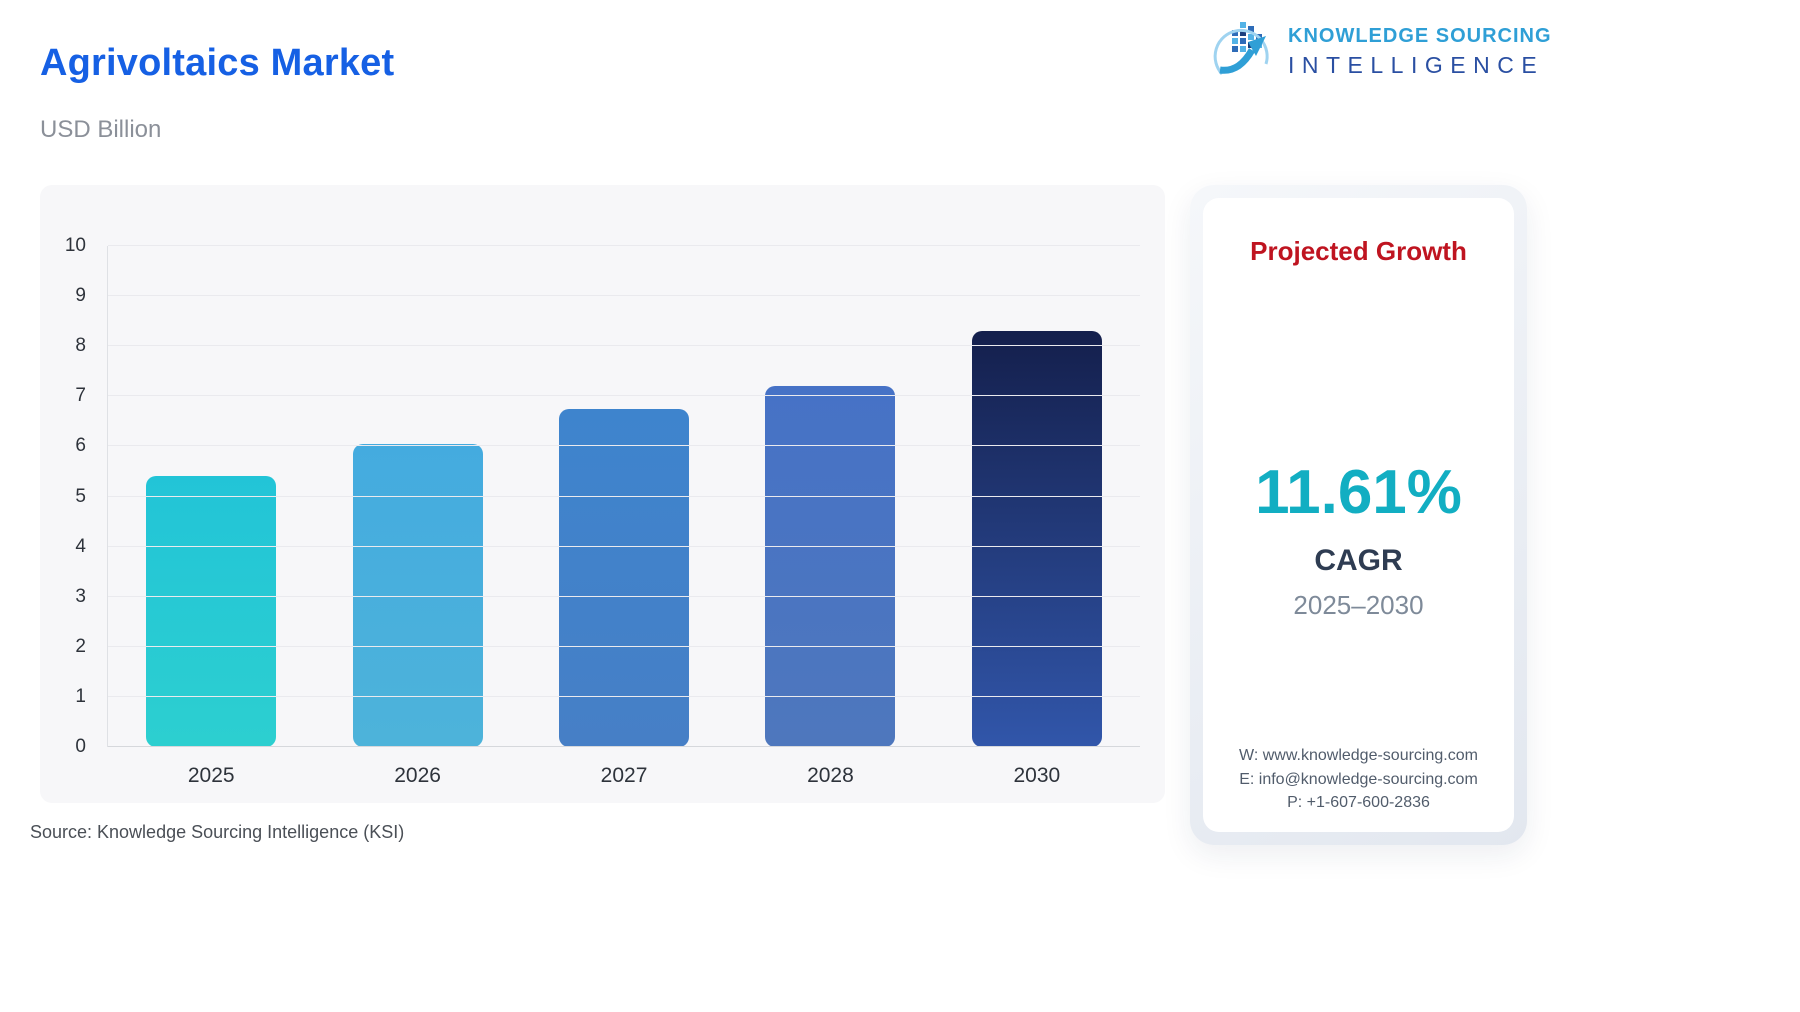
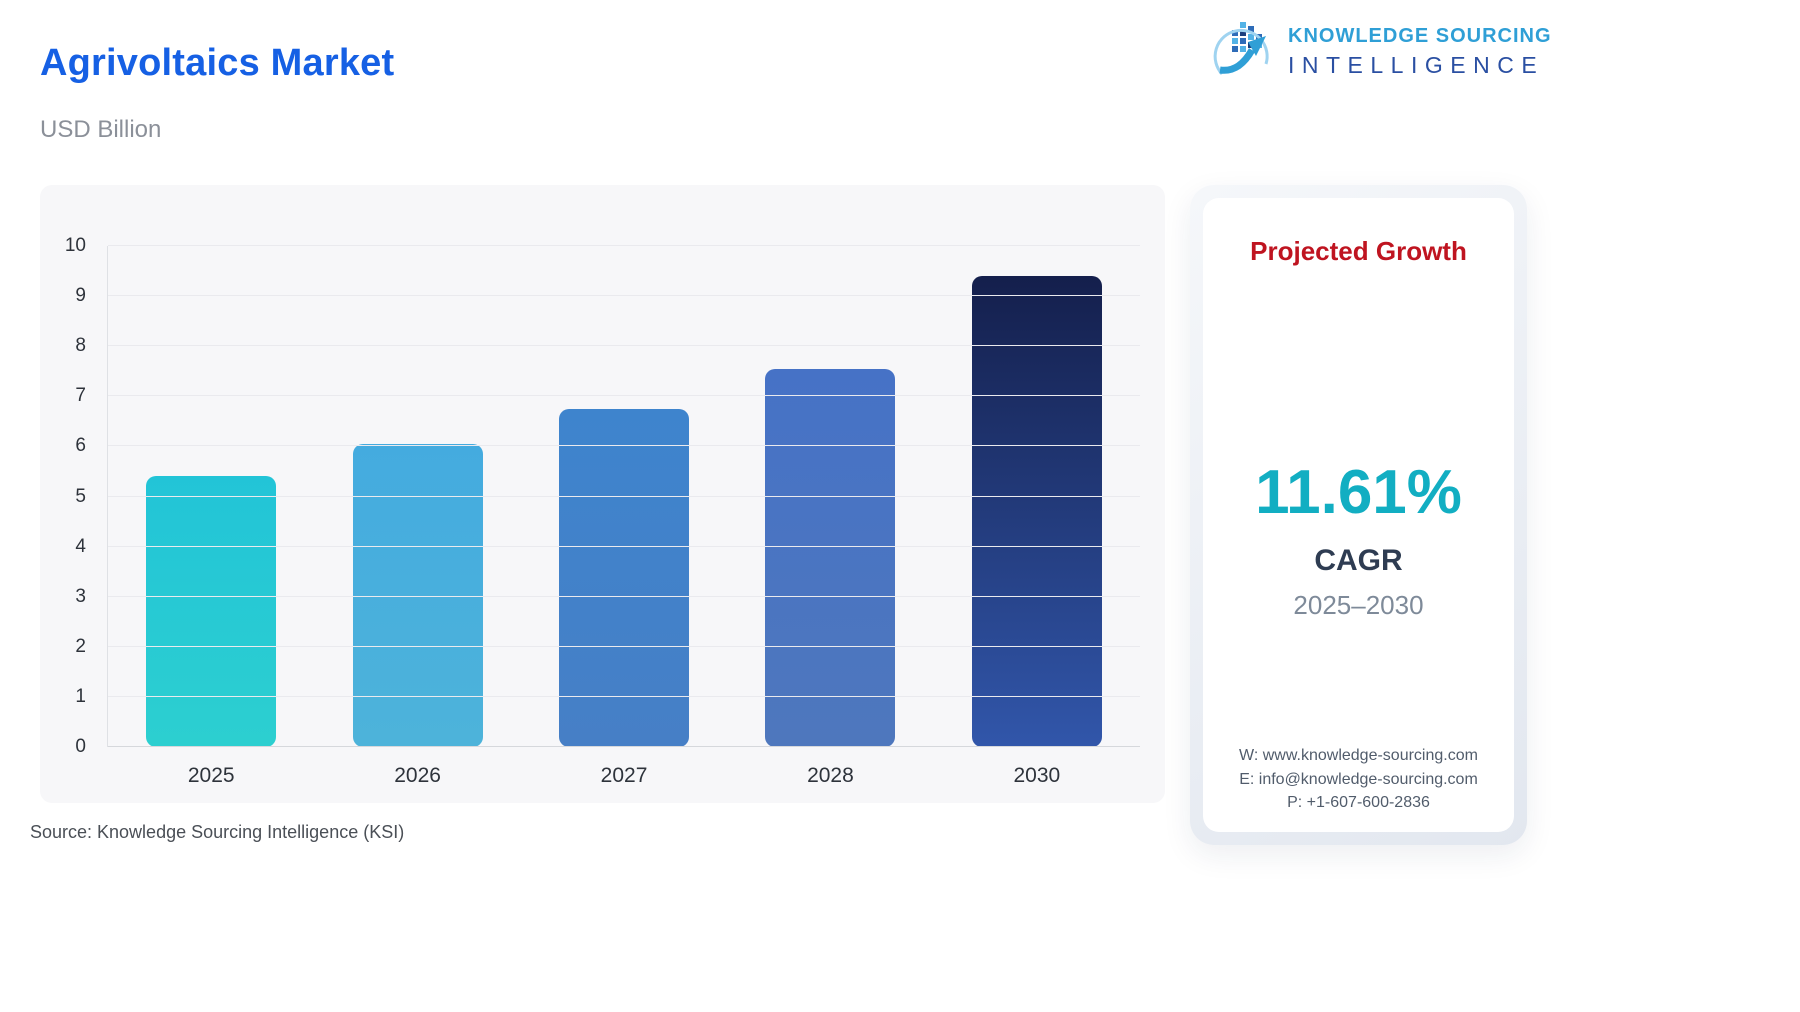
2028: 7.2 -> 7.5
2030: 8.3 -> 9.4
